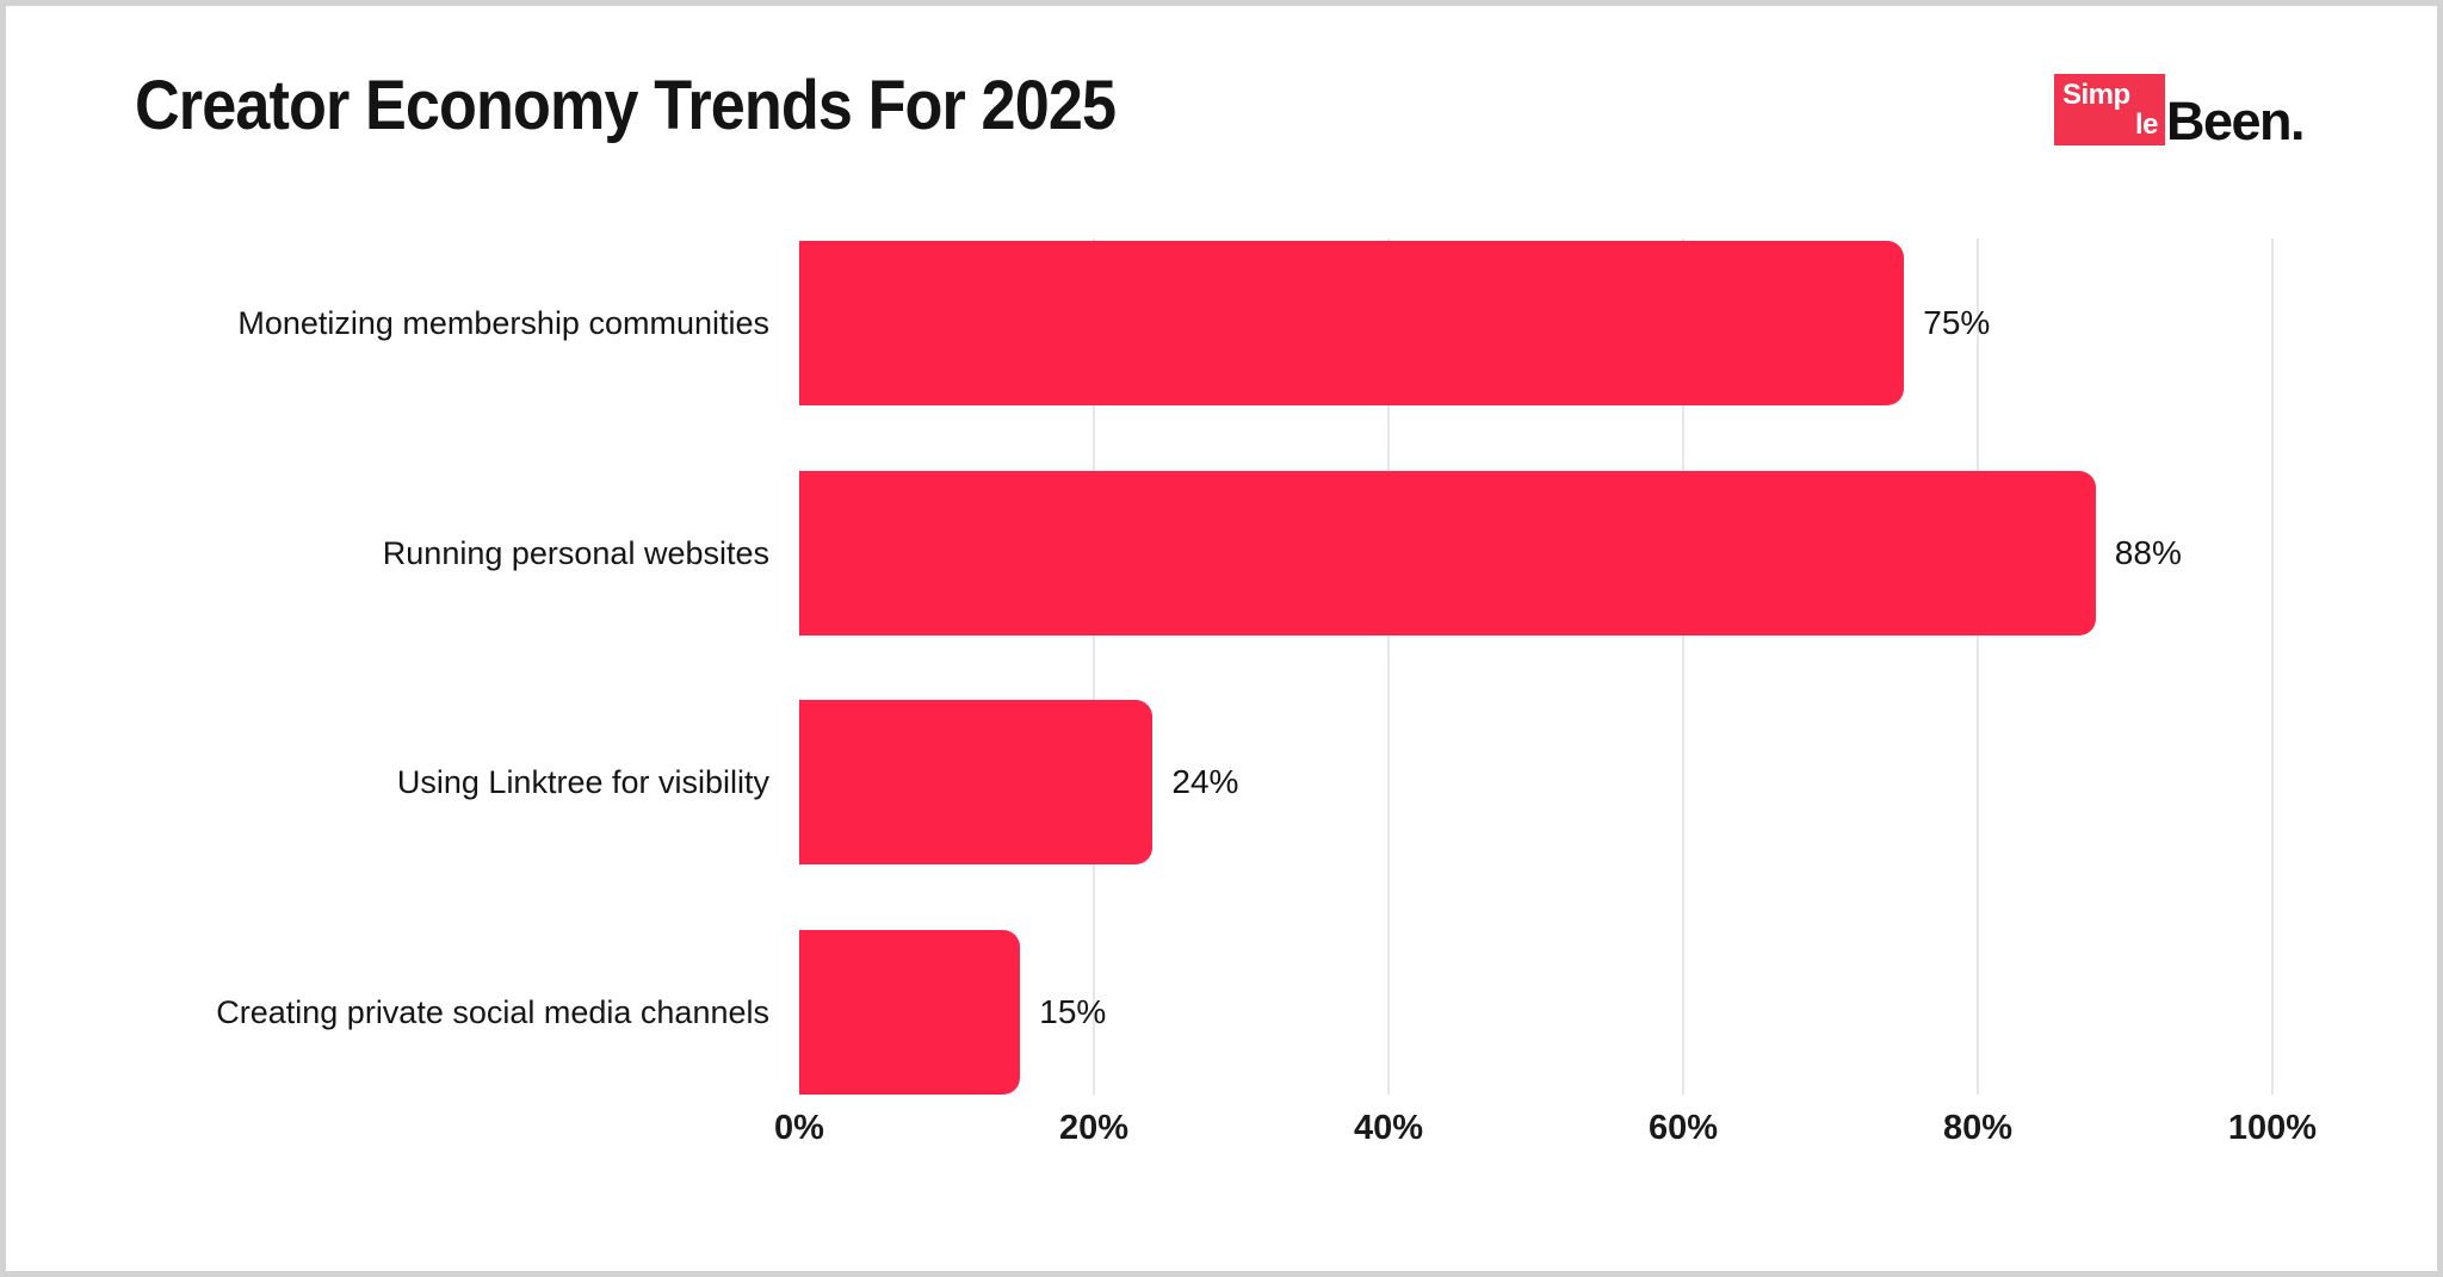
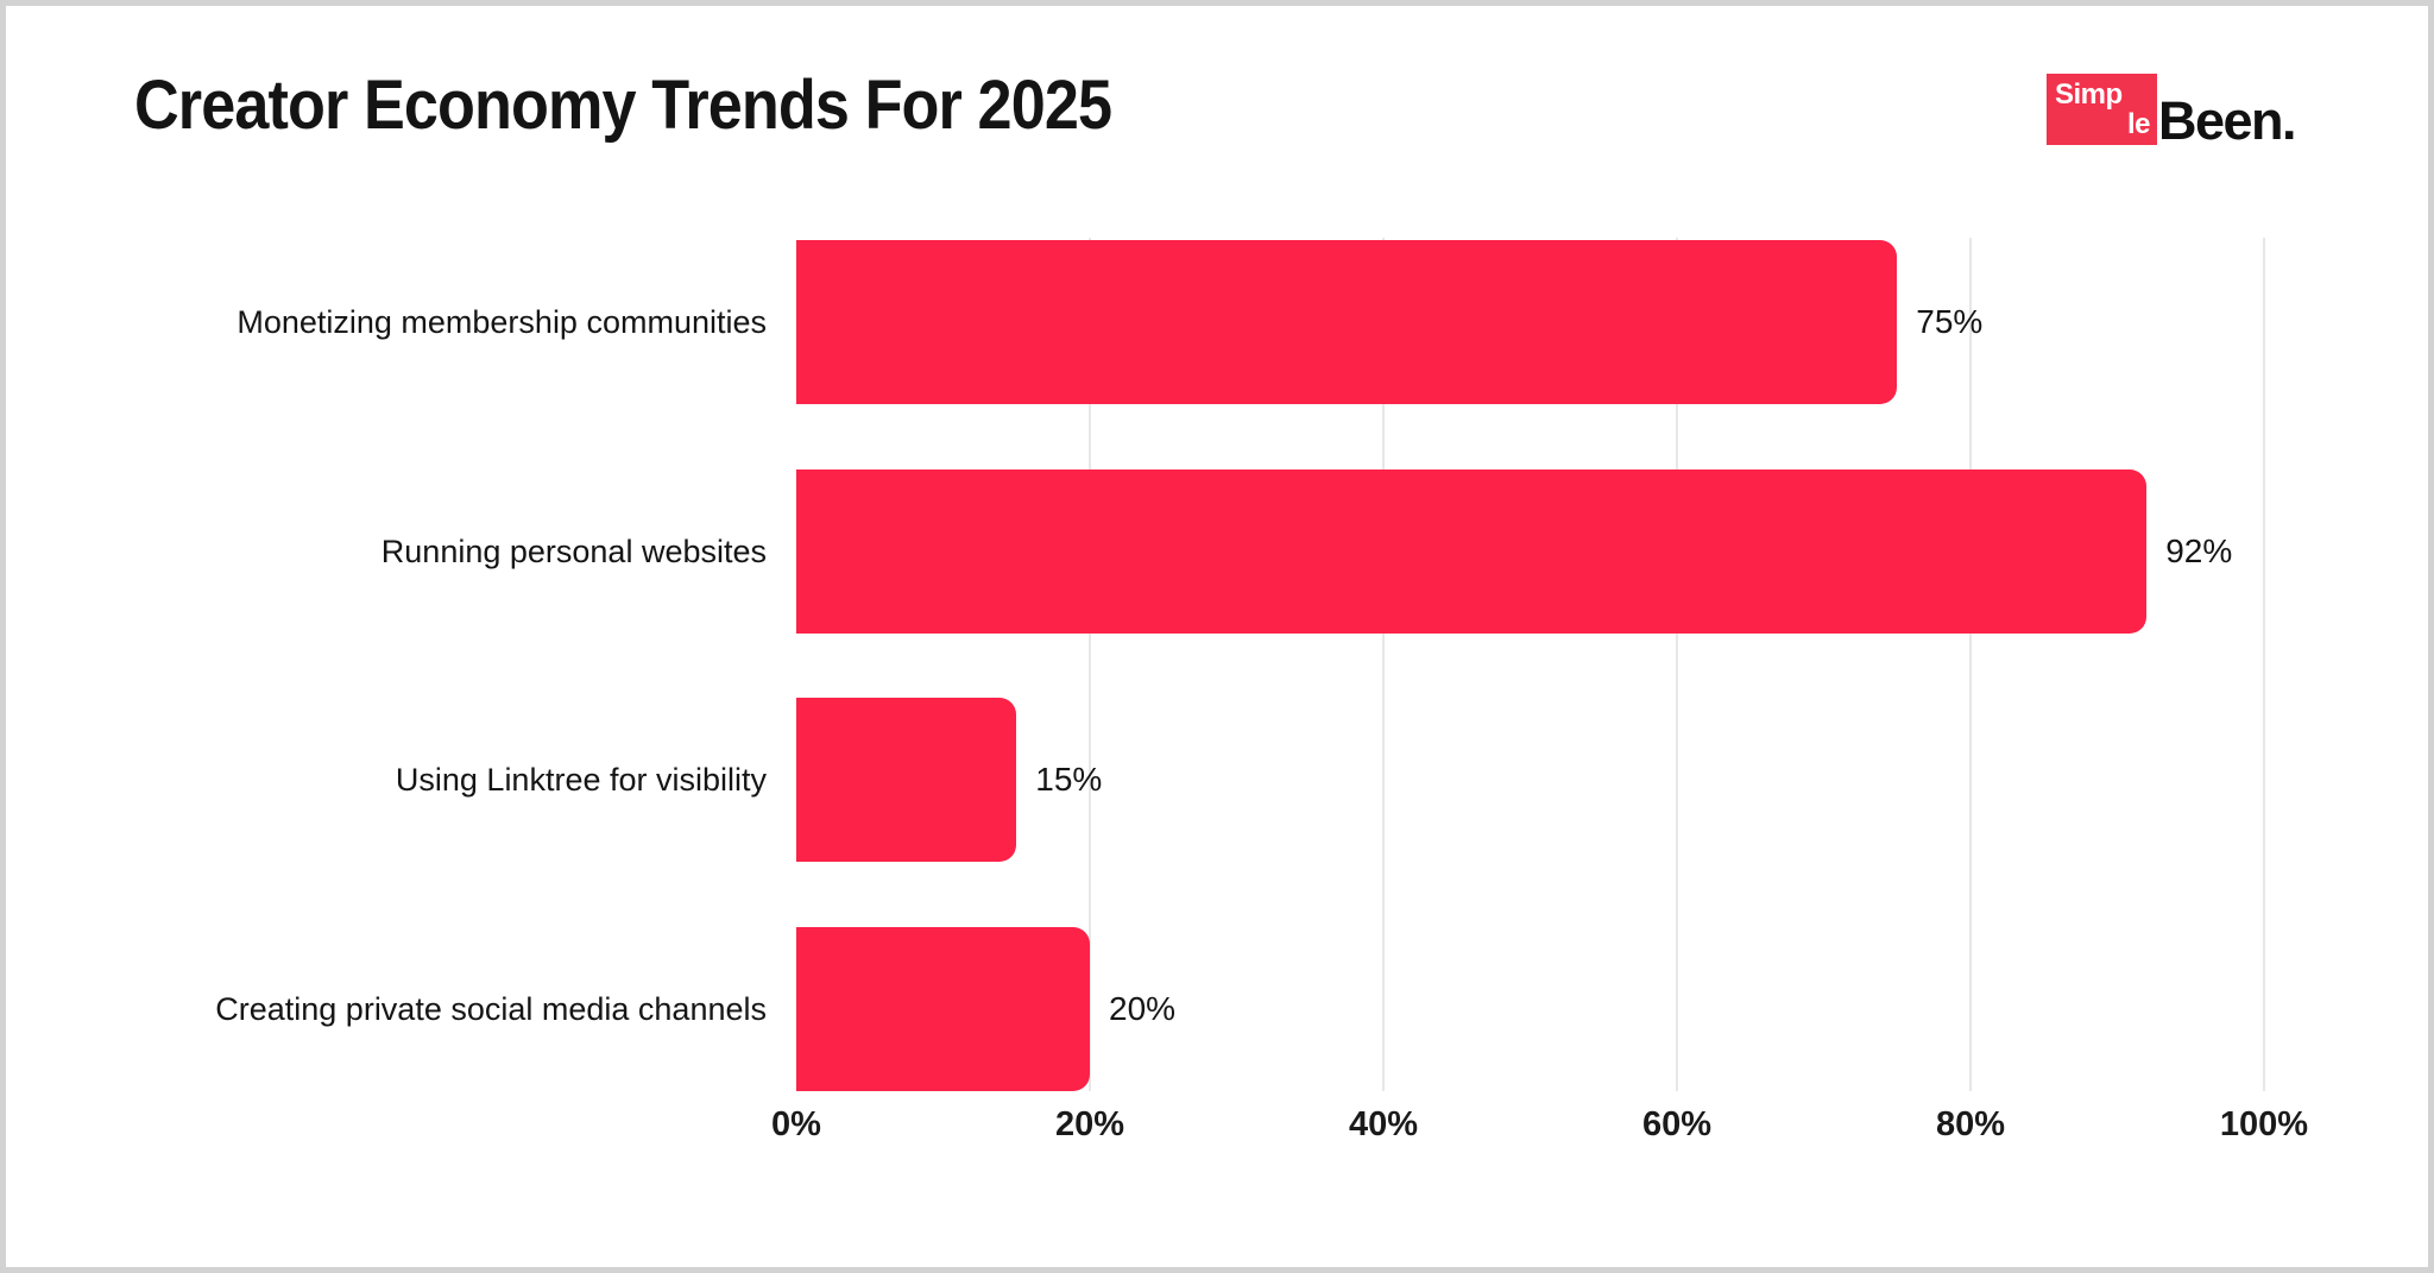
Running personal websites: 88% -> 92%
Using Linktree for visibility: 24% -> 15%
Creating private social media channels: 15% -> 20%
